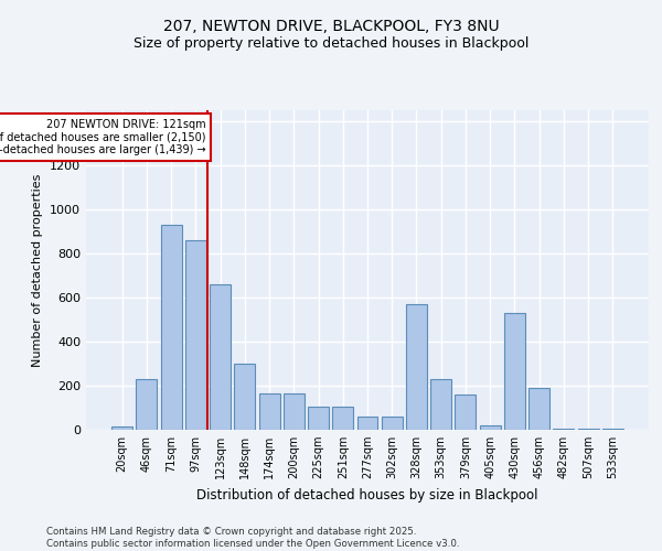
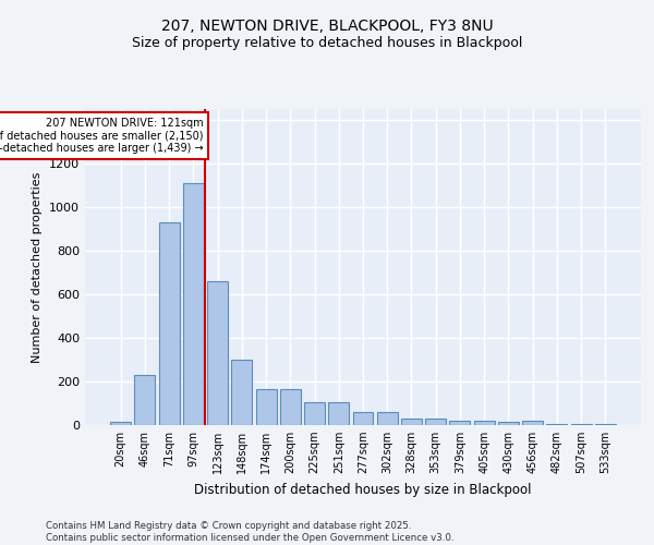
97sqm: 860 -> 1110
328sqm: 570 -> 30
353sqm: 230 -> 30
379sqm: 160 -> 20
430sqm: 530 -> 20
456sqm: 190 -> 20
